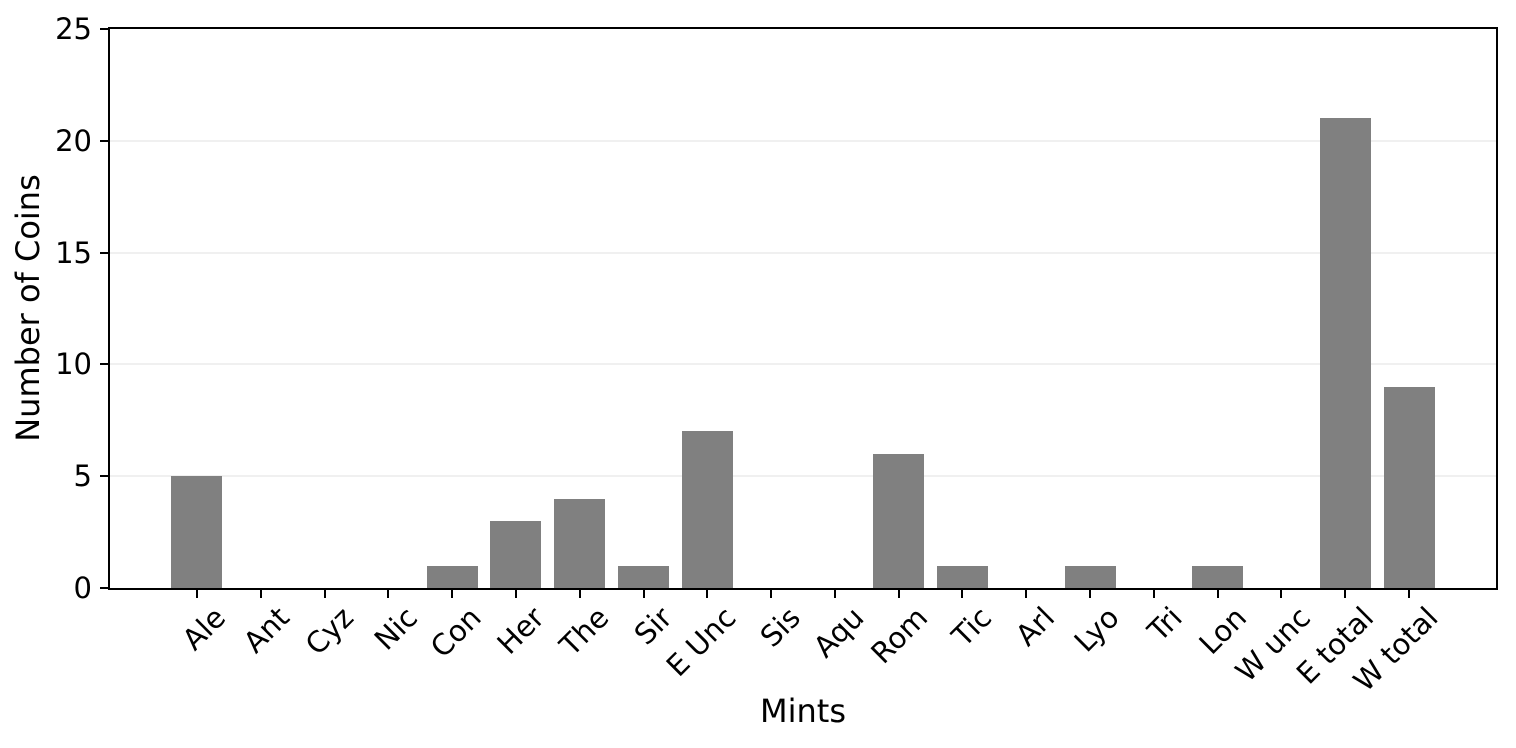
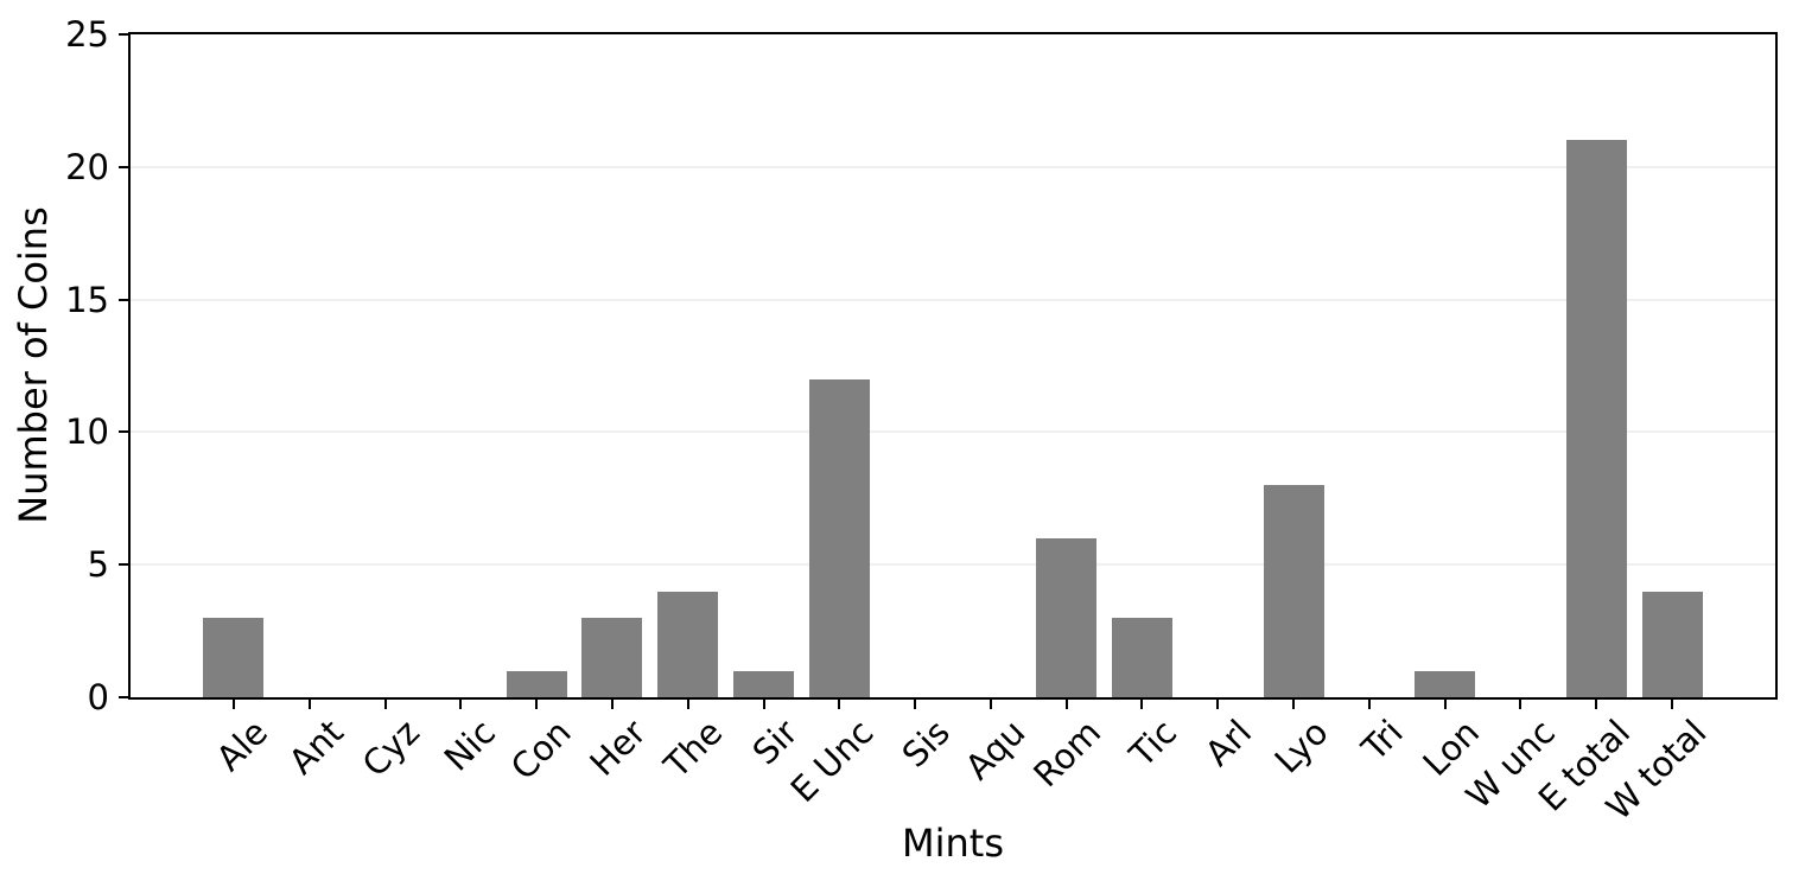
Ale: 5 -> 3
E Unc: 7 -> 12
Tic: 1 -> 3
Lyo: 1 -> 8
W total: 9 -> 4
